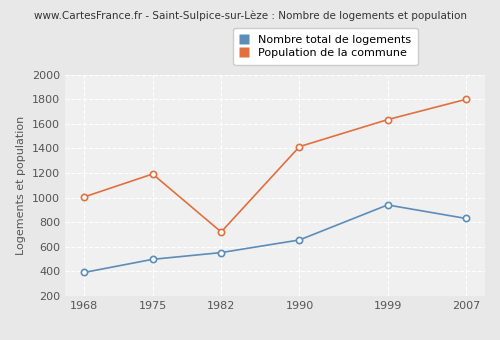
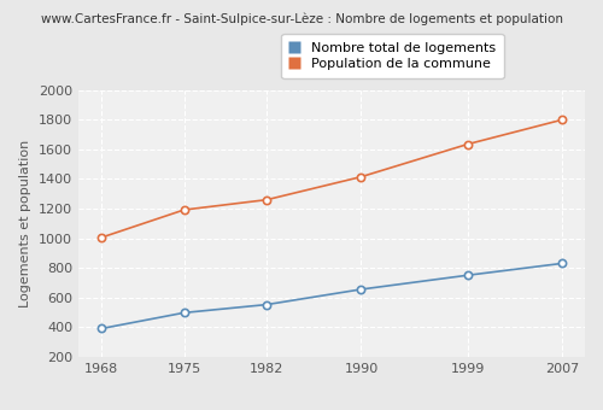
Population de la commune/1982: 720 -> 1260
Nombre total de logements/1999: 940 -> 750
